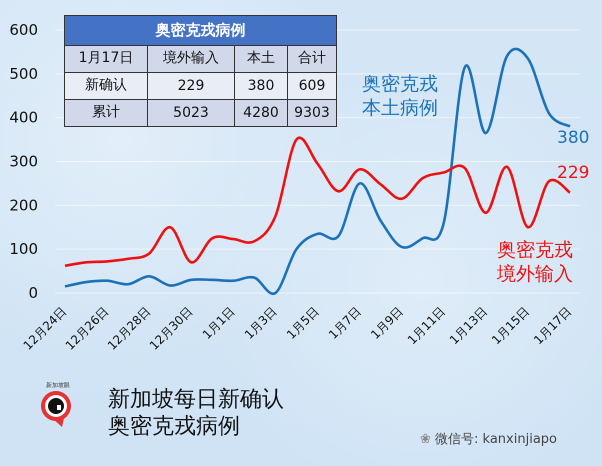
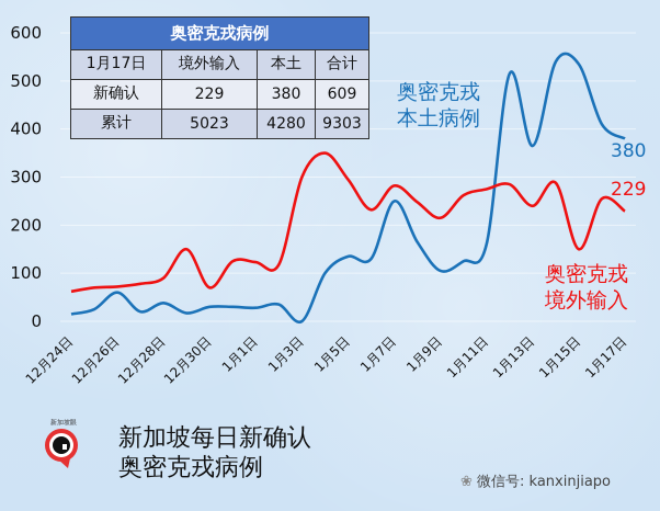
奥密克戎本土病例/12月26日: 30 -> 60
奥密克戎境外输入/1月3日: 180 -> 300
奥密克戎境外输入/1月13日: 180 -> 240
